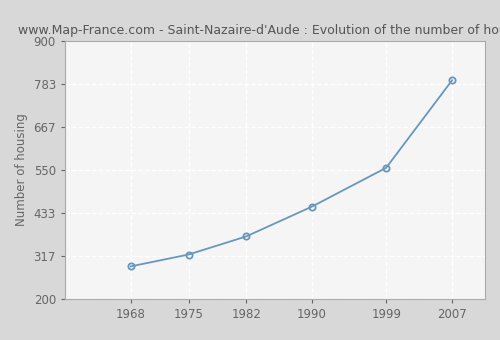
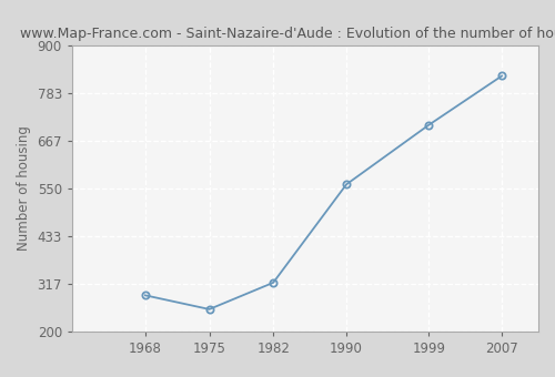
1975: 321 -> 255
1982: 370 -> 320
1990: 451 -> 560
1999: 556 -> 705
2007: 793 -> 825
